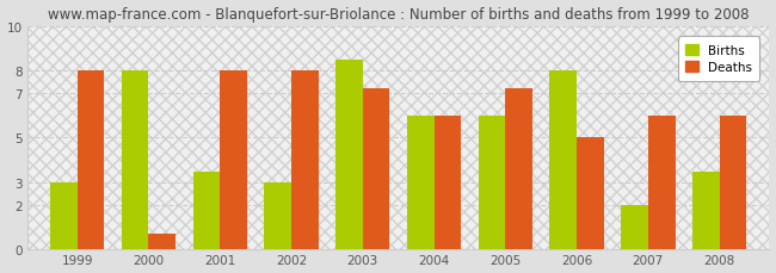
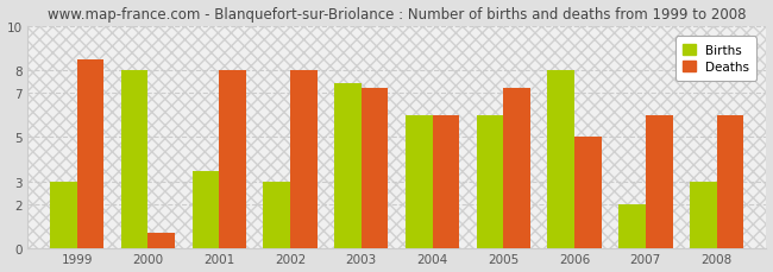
Deaths/1999: 8.0 -> 8.5
Births/2003: 8.5 -> 7.4
Births/2008: 3.5 -> 3.0
